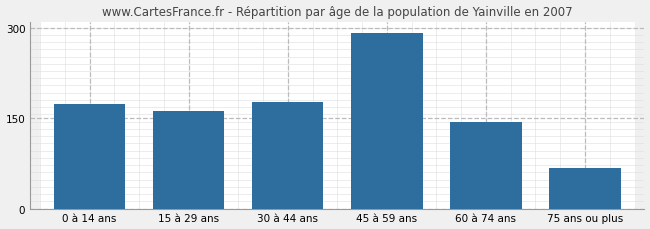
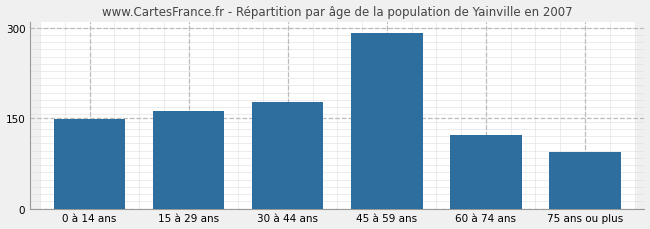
0 à 14 ans: 173 -> 148
60 à 74 ans: 143 -> 122
75 ans ou plus: 68 -> 94
